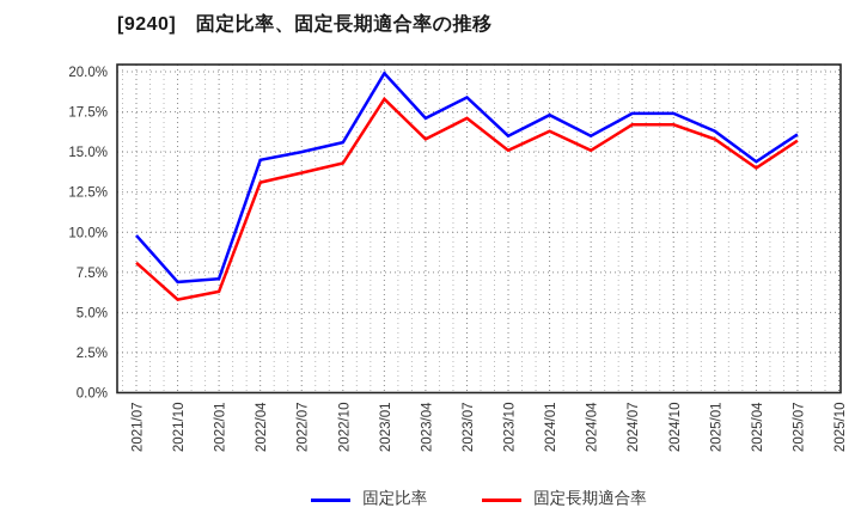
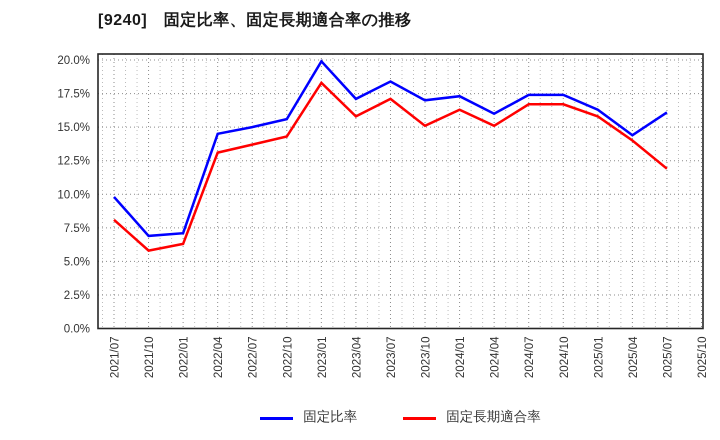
固定比率/2023/10: 16.0% -> 17.0%
固定長期適合率/2025/07: 15.7% -> 11.9%
